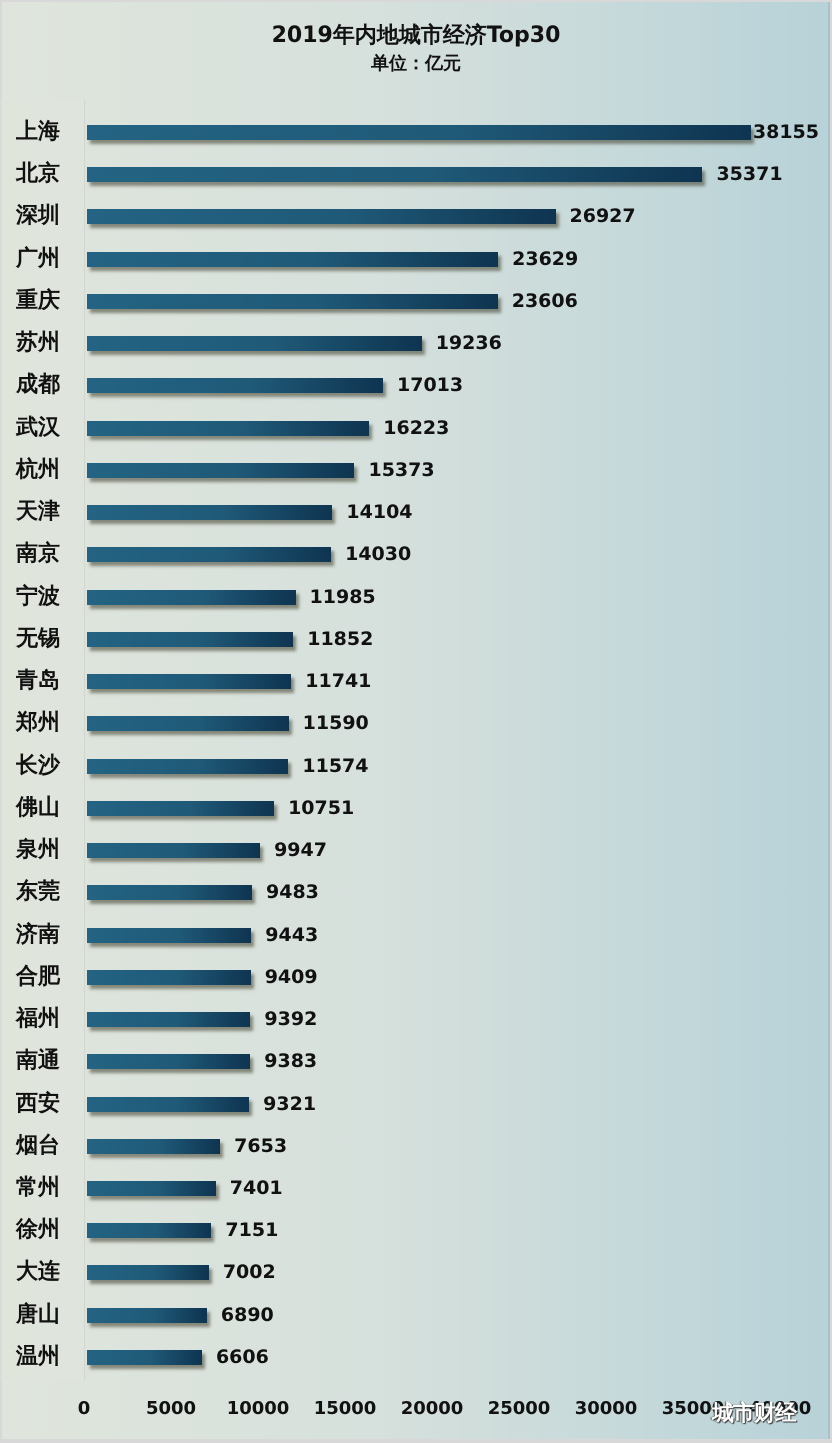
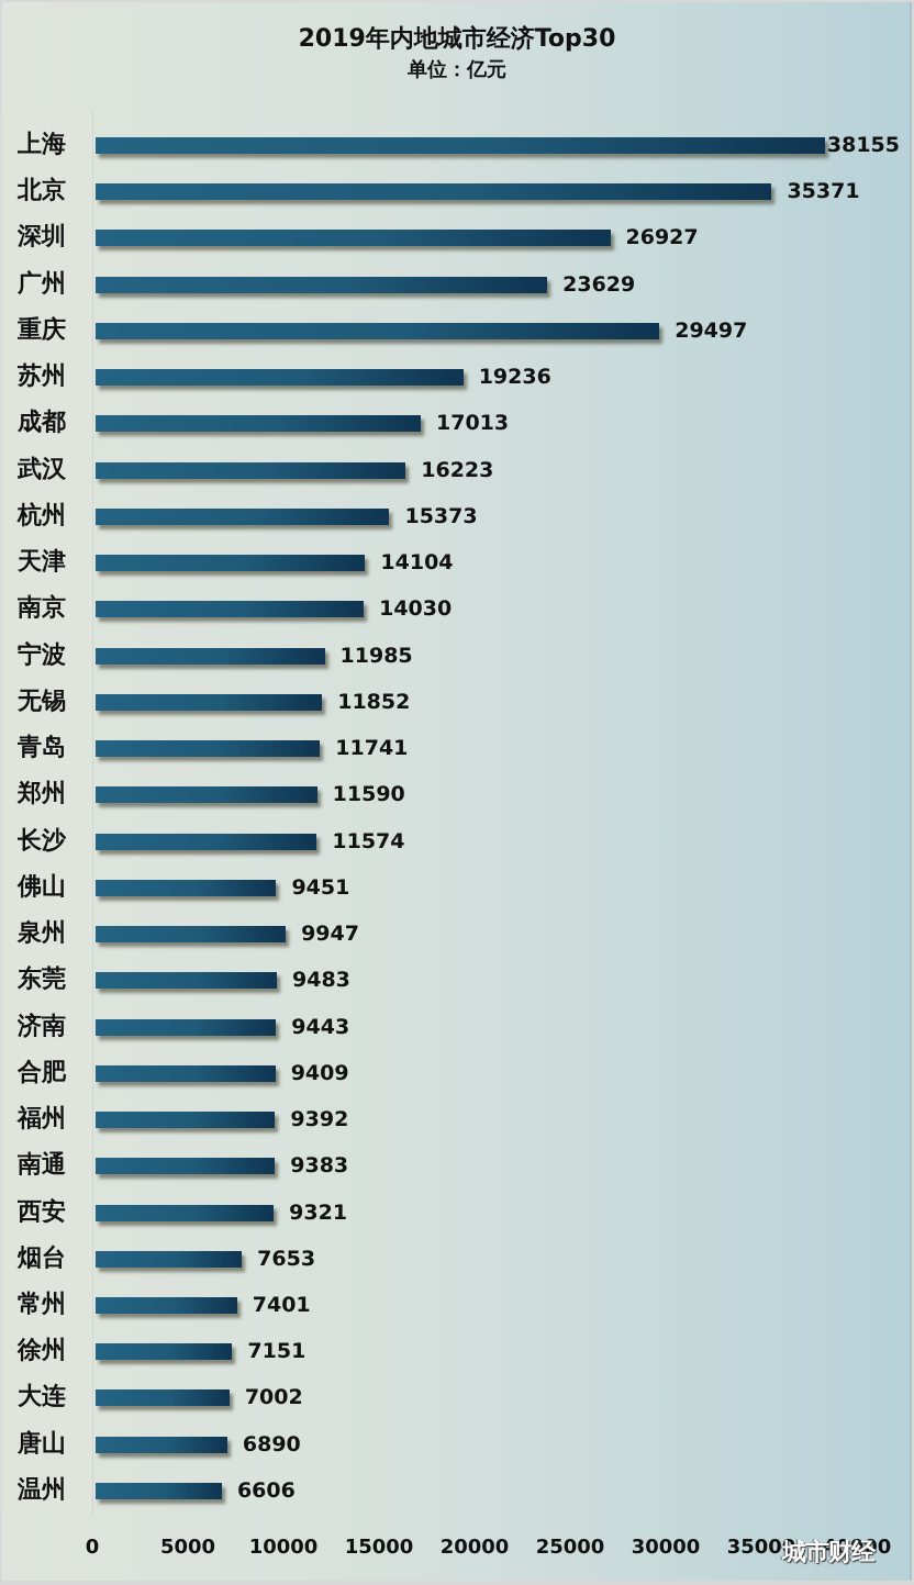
重庆: 23606 -> 29497
佛山: 10751 -> 9451
